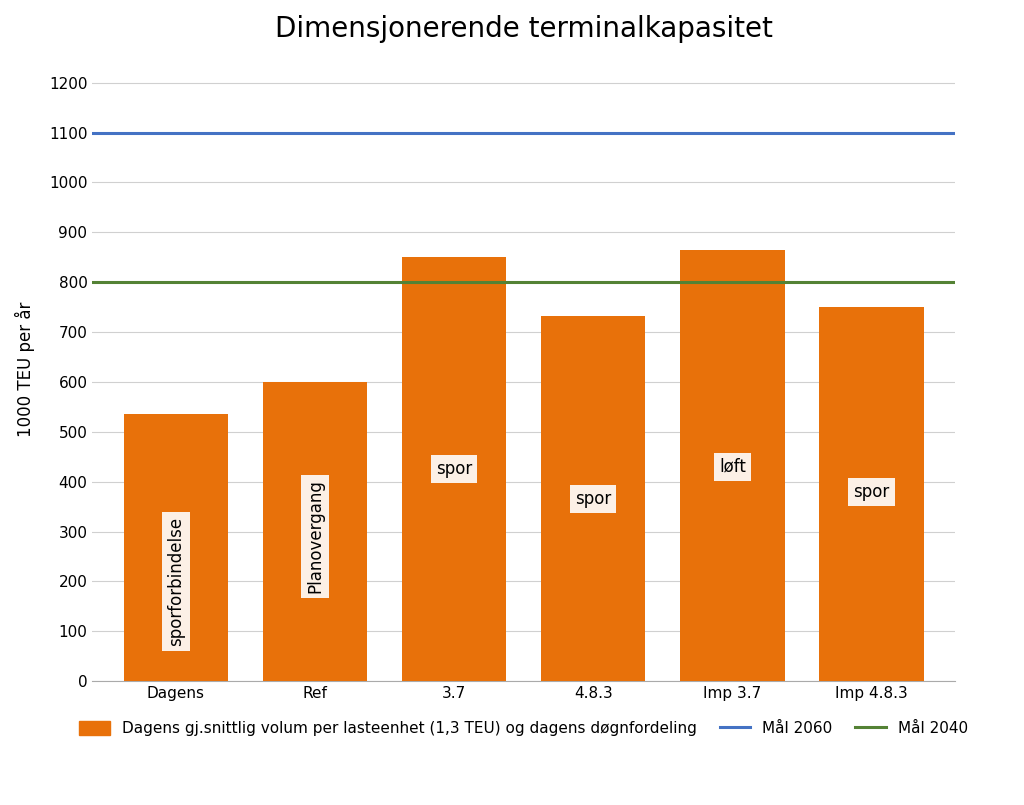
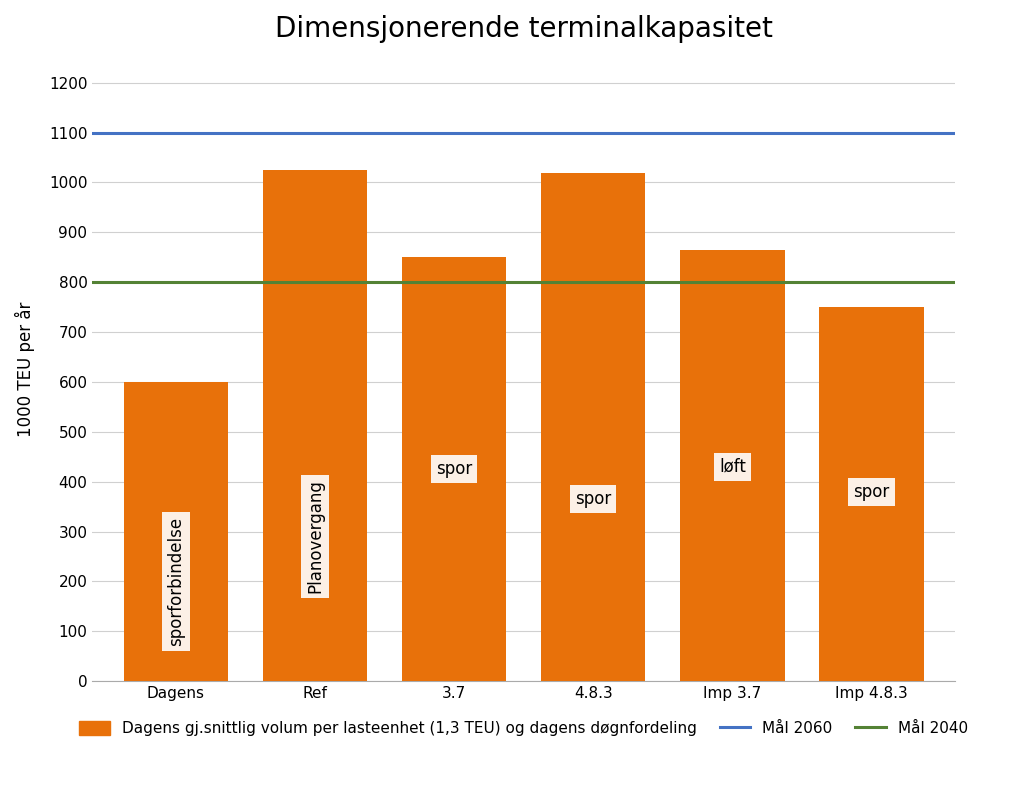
Dagens: 535 -> 600
Ref: 600 -> 1025
4.8.3: 733 -> 1020
